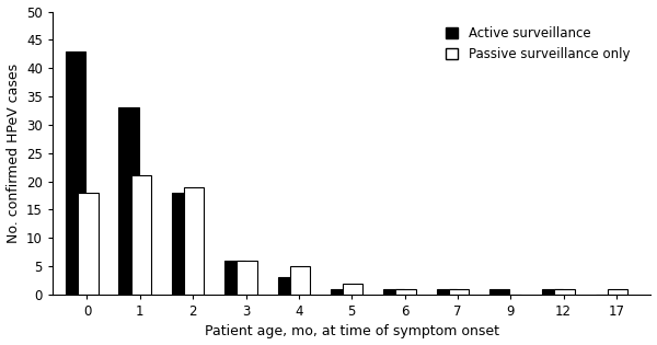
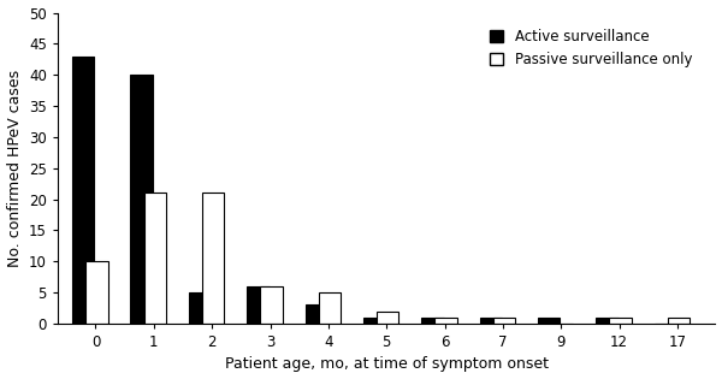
Passive surveillance only/0: 18 -> 10
Active surveillance/1: 33 -> 40
Active surveillance/2: 18 -> 5
Passive surveillance only/2: 19 -> 21
